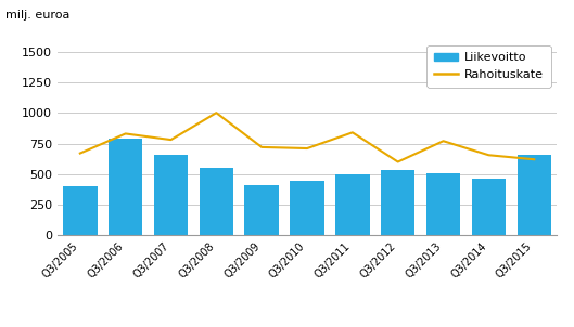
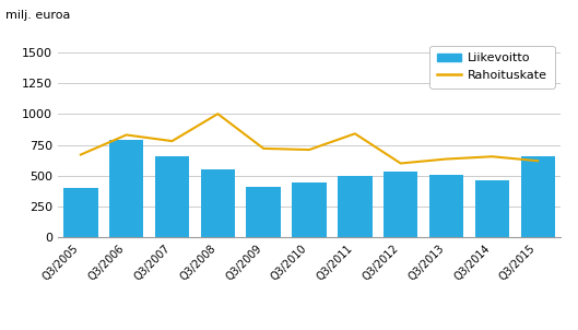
Rahoituskate/Q3/2013: 770 -> 640
